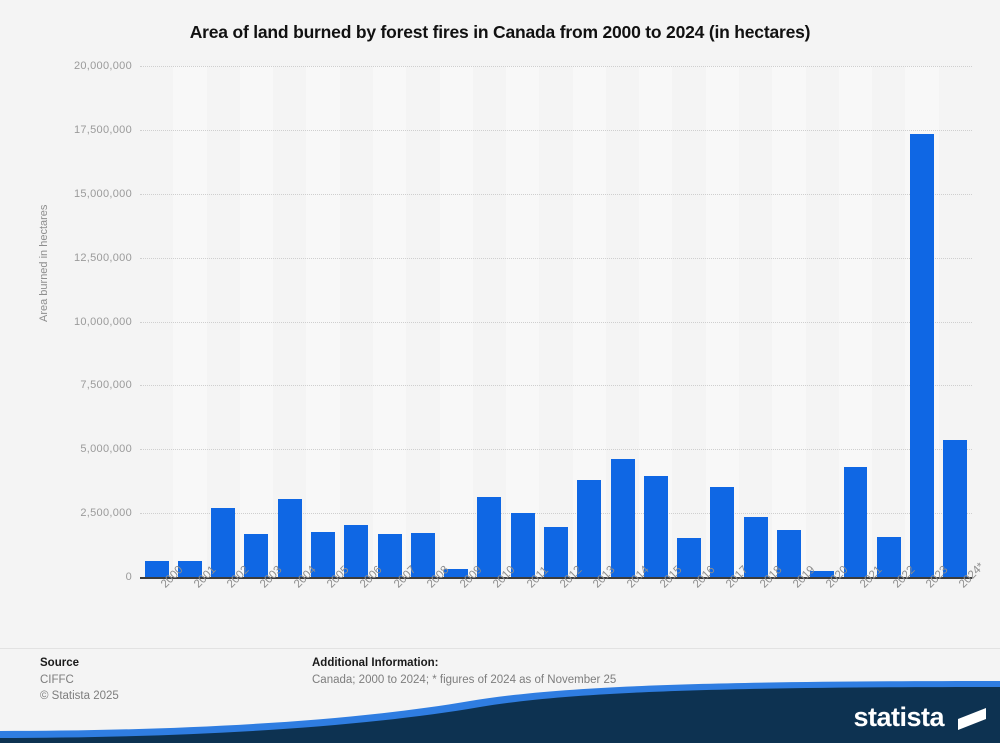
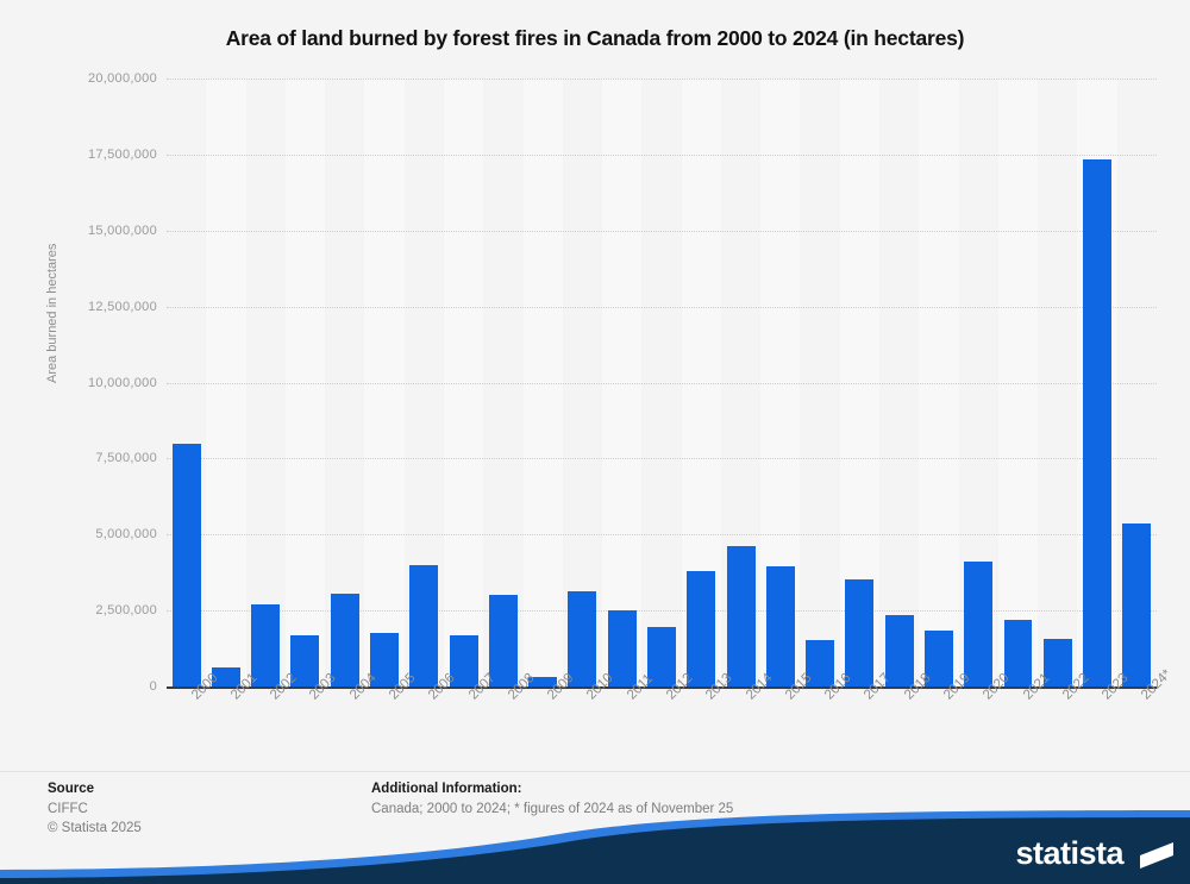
2000: 600000 -> 8000000
2006: 2000000 -> 4000000
2008: 1700000 -> 3000000
2020: 200000 -> 4100000
2021: 4300000 -> 2200000
